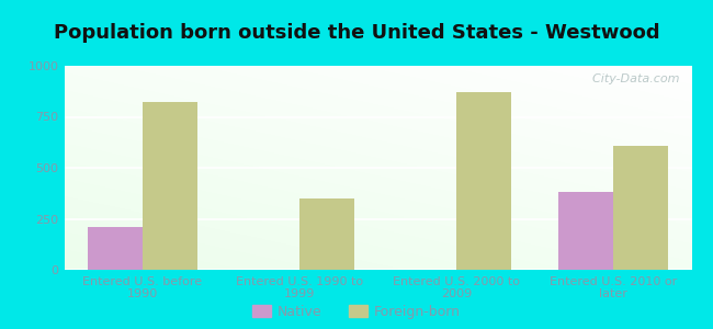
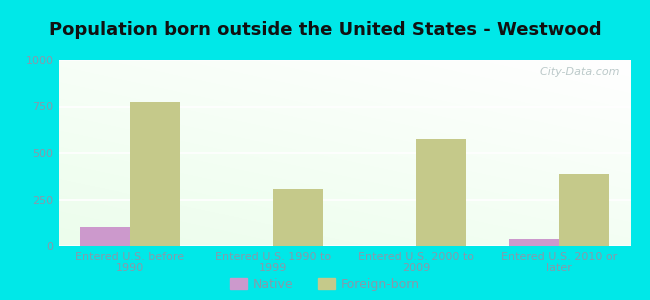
Native/Entered U.S. before 1990: 210 -> 100
Foreign-born/Entered U.S. before 1990: 820 -> 780
Foreign-born/Entered U.S. 1990 to 1999: 350 -> 300
Foreign-born/Entered U.S. 2000 to 2009: 870 -> 580
Native/Entered U.S. 2010 or later: 380 -> 40
Foreign-born/Entered U.S. 2010 or later: 610 -> 380
